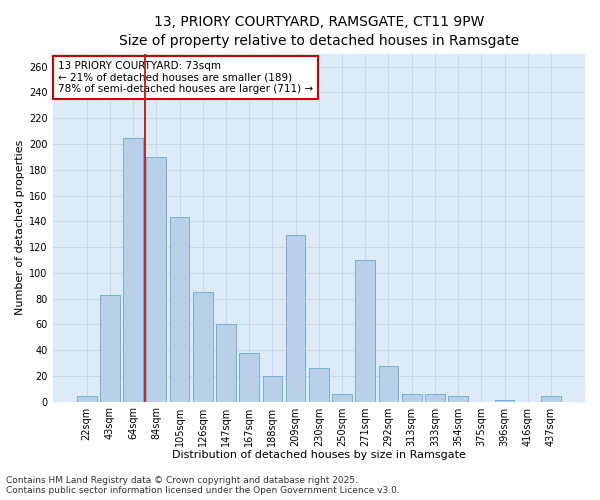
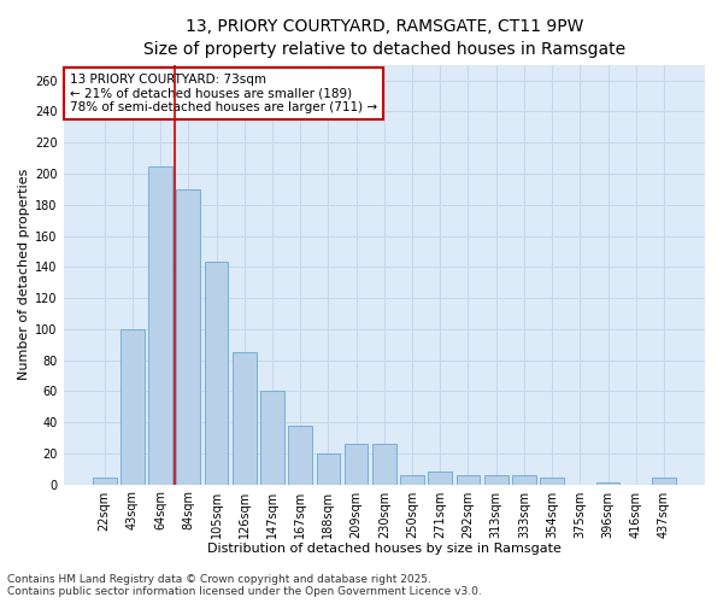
43sqm: 83 -> 100
209sqm: 129 -> 26
271sqm: 110 -> 8
292sqm: 28 -> 6
